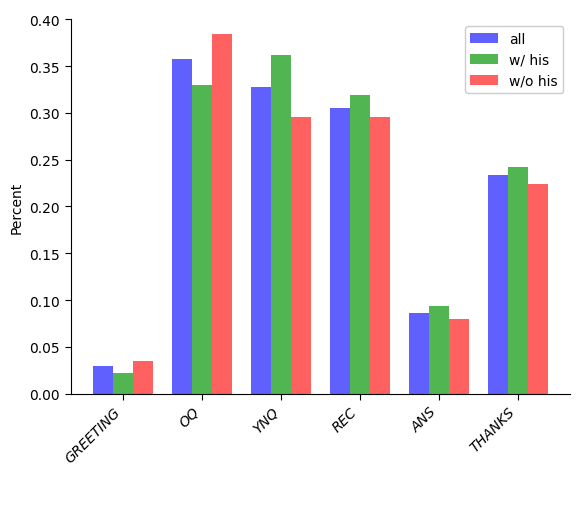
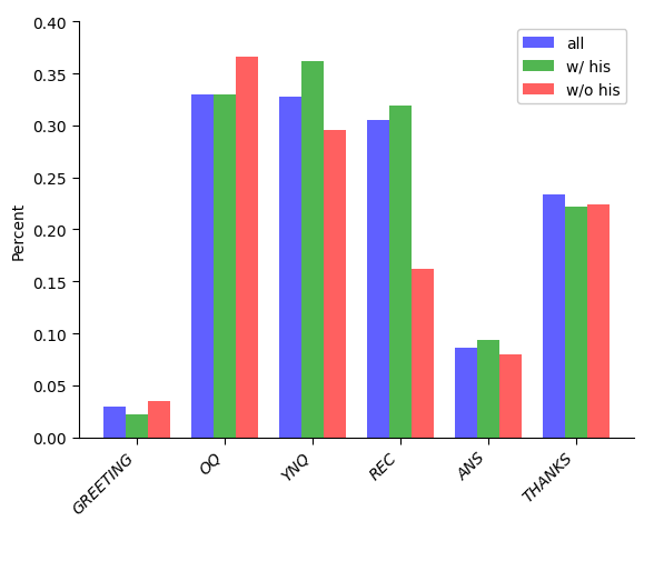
all/OQ: 0.357 -> 0.330
w/o his/OQ: 0.384 -> 0.366
w/o his/REC: 0.296 -> 0.162
w/ his/THANKS: 0.242 -> 0.222
